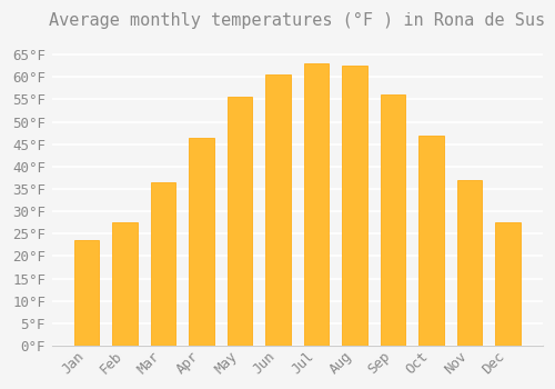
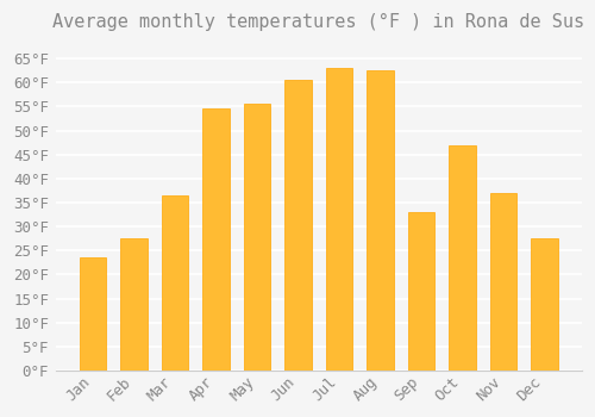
Apr: 46.5°F -> 54.5°F
Sep: 56.0°F -> 33.0°F
